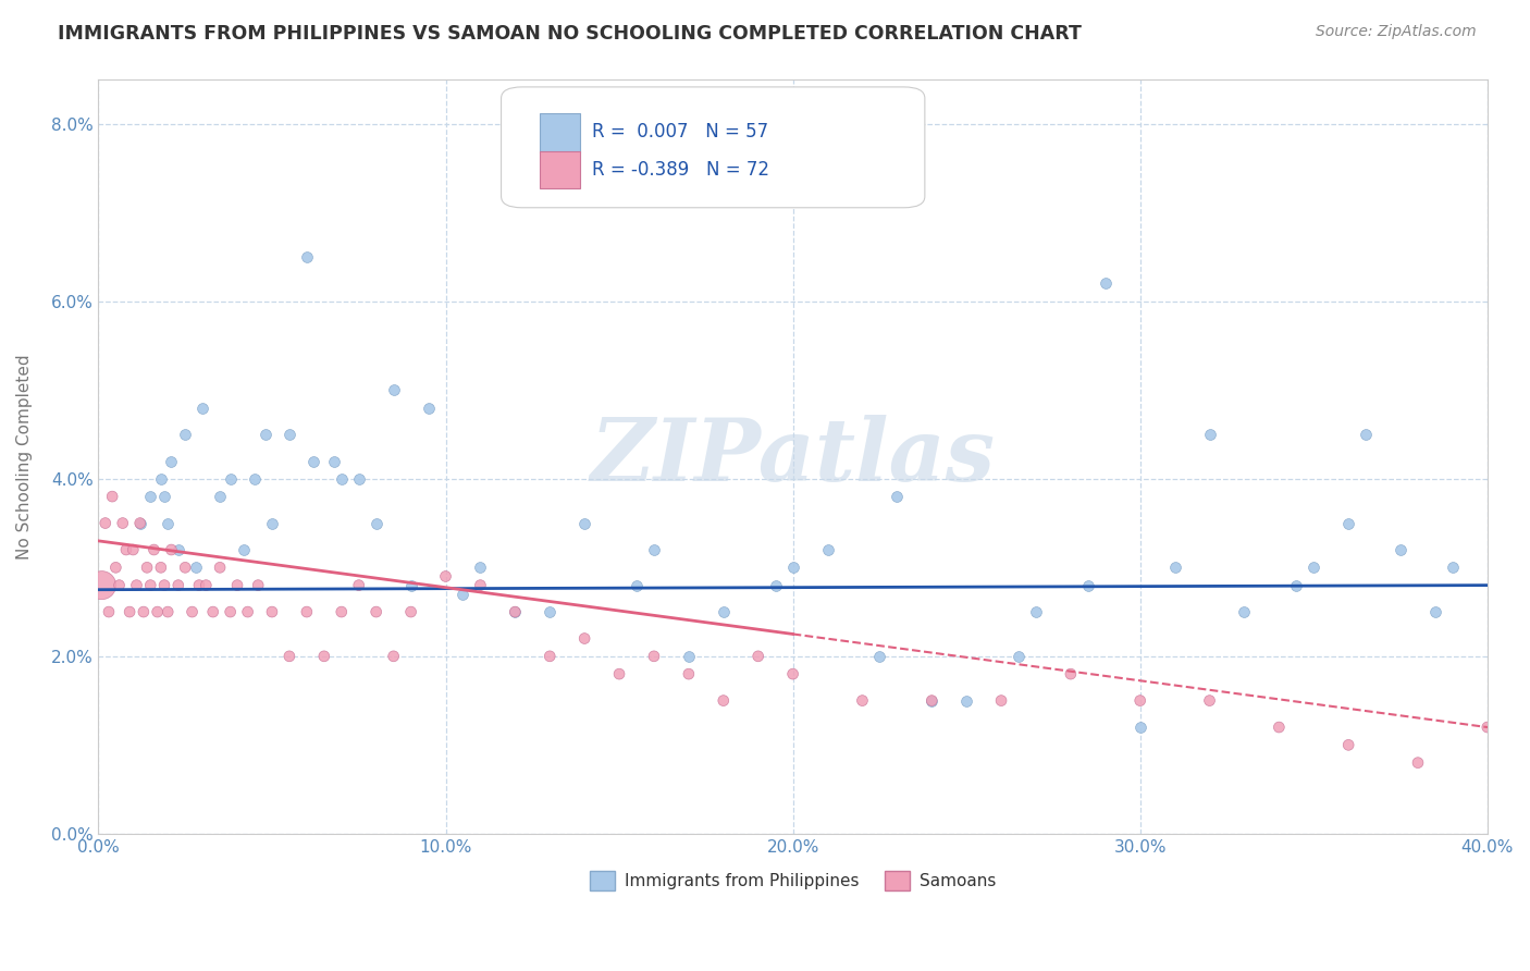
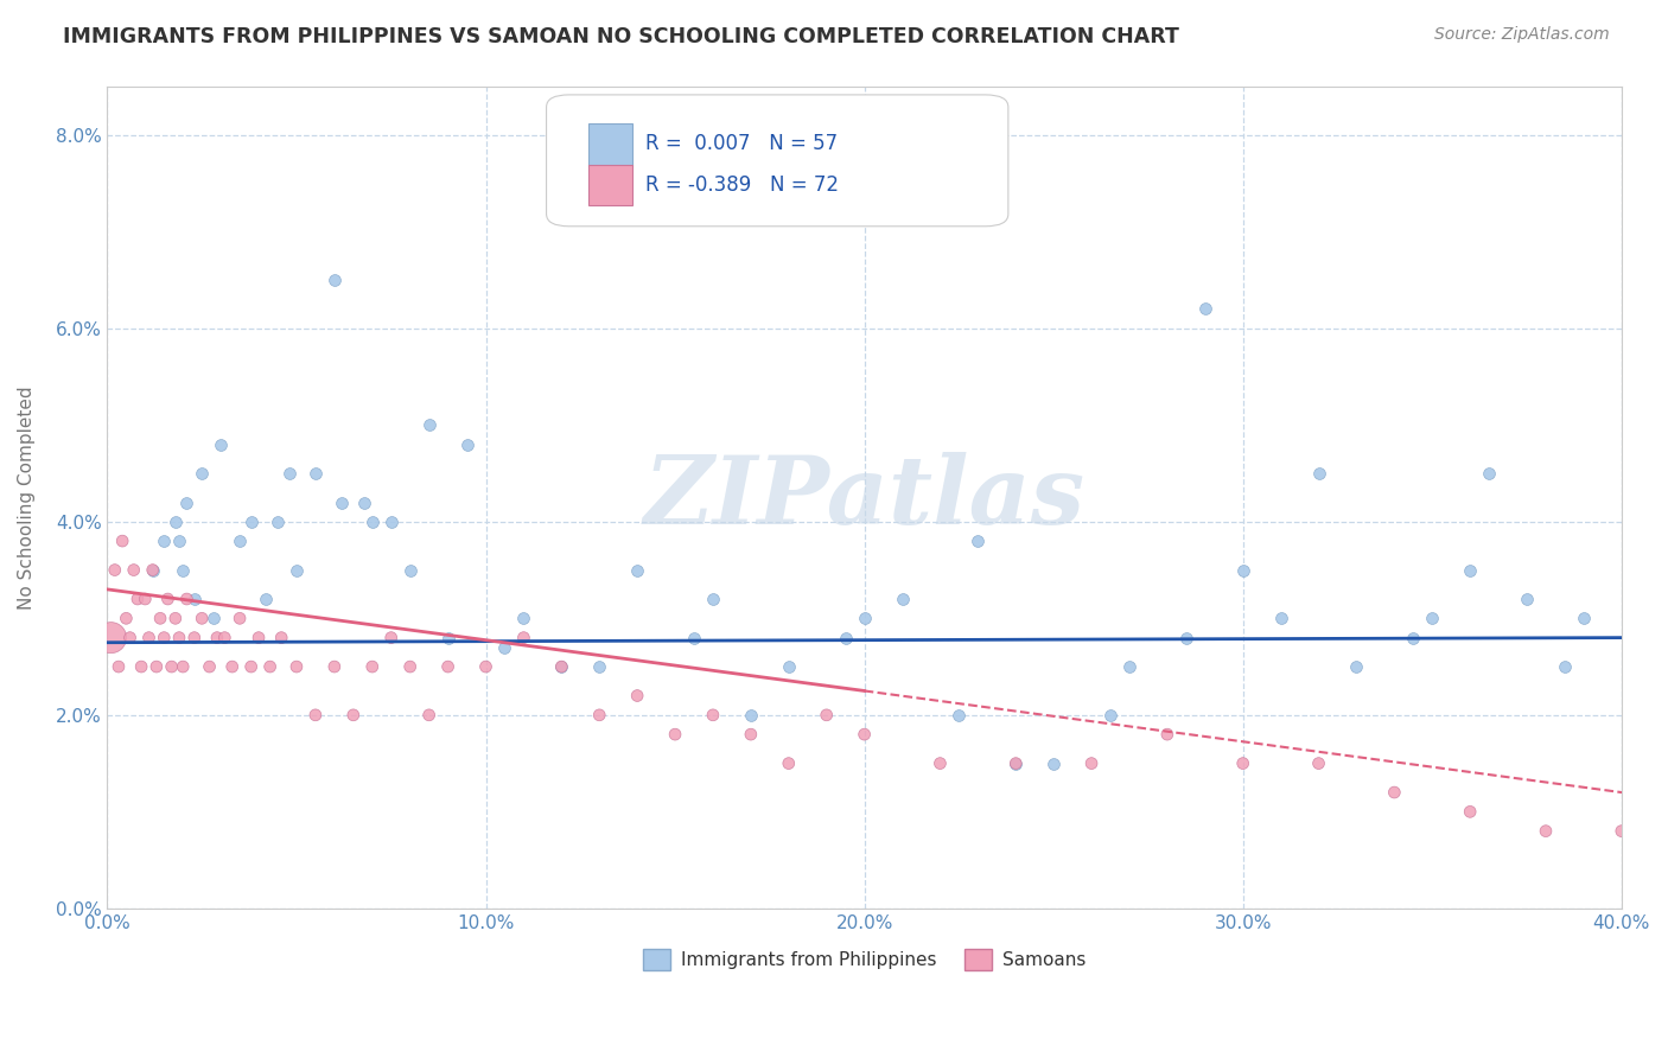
Samoans/10.0%: 2.9% -> 2.5%
Immigrants from Philippines/30.0%: 1.2% -> 3.5%
Samoans/40.0%: 1.2% -> 0.8%
